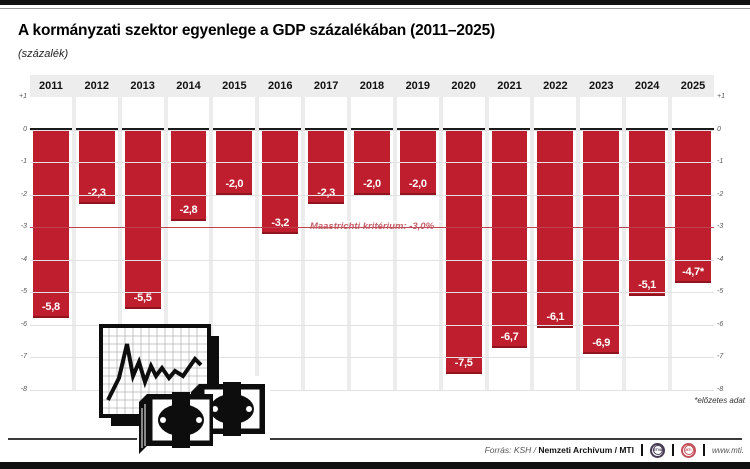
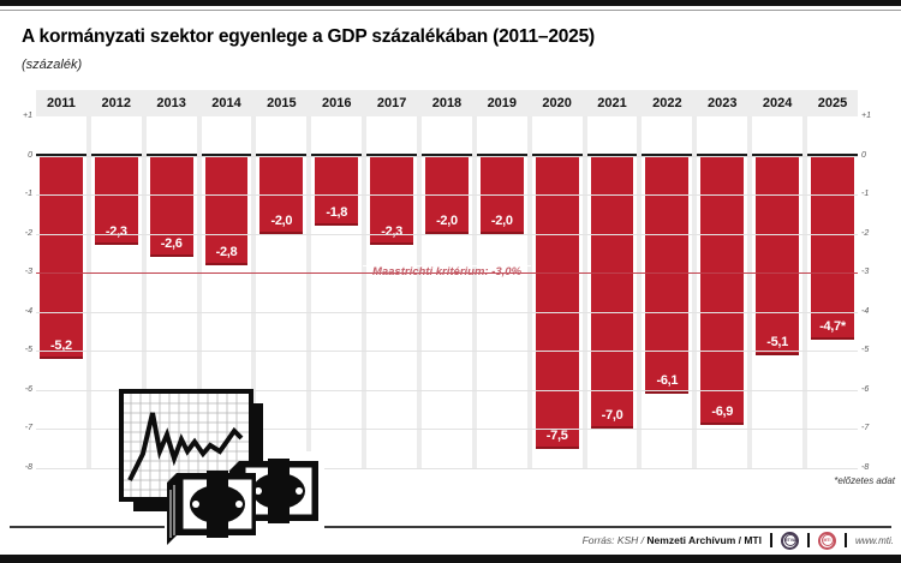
2011: -5,8 -> -5,2
2013: -5,5 -> -2,6
2016: -3,2 -> -1,8
2021: -6,7 -> -7,0
